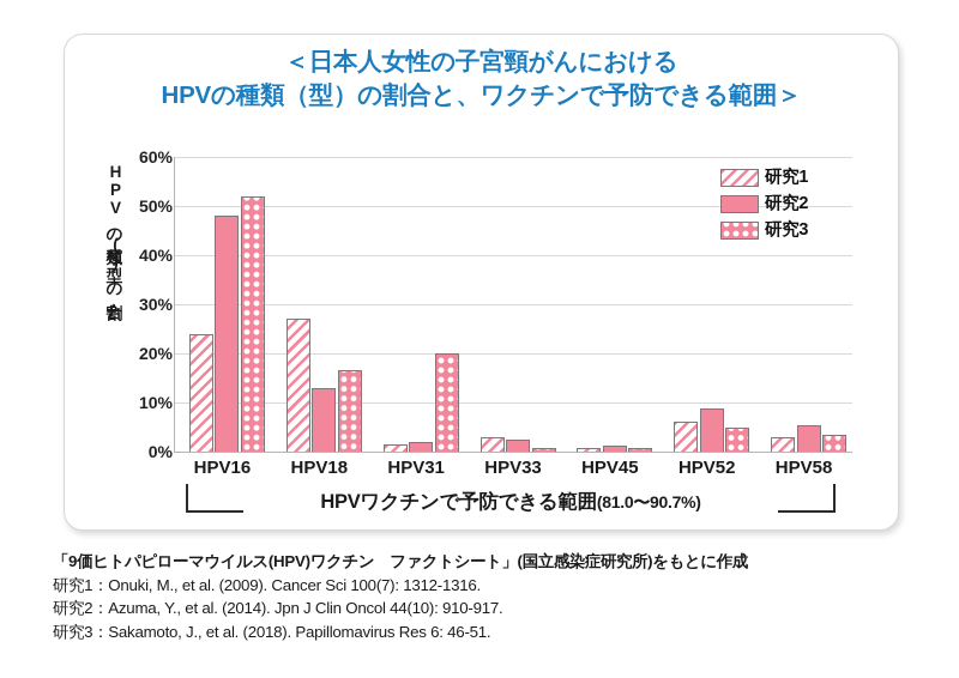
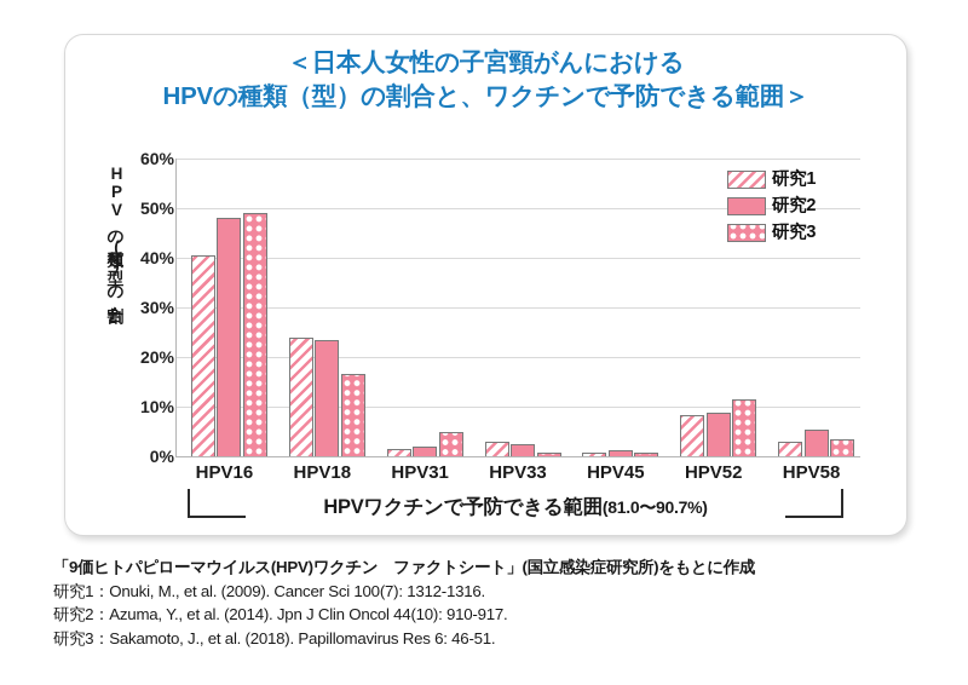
研究1/HPV16: 24% -> 40%
研究3/HPV16: 52% -> 49%
研究1/HPV18: 27% -> 24%
研究2/HPV18: 13% -> 24%
研究3/HPV31: 20% -> 5%
研究1/HPV52: 6% -> 8%
研究3/HPV52: 5% -> 12%
